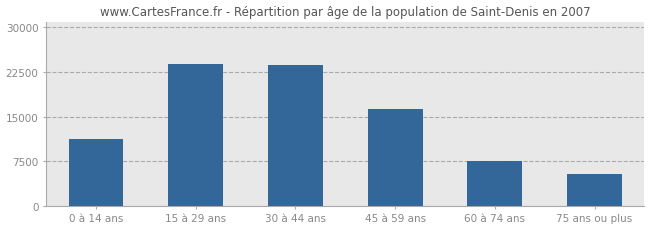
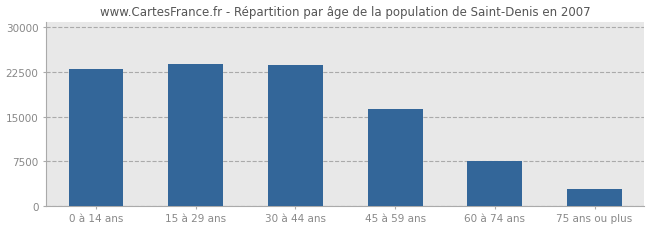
0 à 14 ans: 11200 -> 23000
75 ans ou plus: 5400 -> 2900
